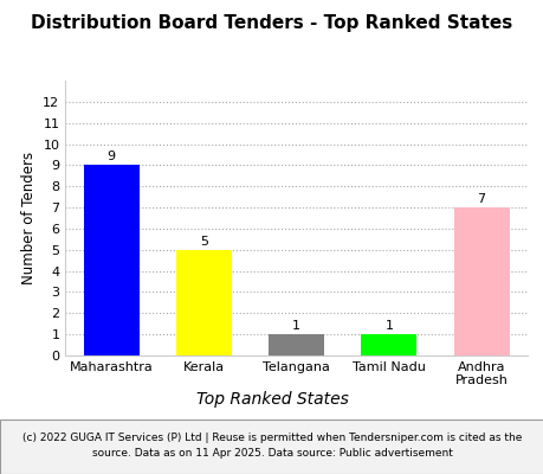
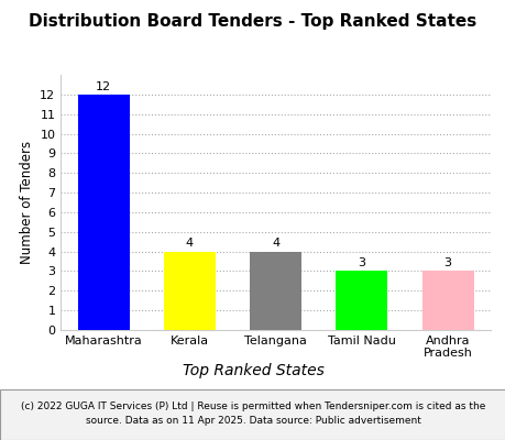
Maharashtra: 9 -> 12
Kerala: 5 -> 4
Telangana: 1 -> 4
Tamil Nadu: 1 -> 3
Andhra Pradesh: 7 -> 3
